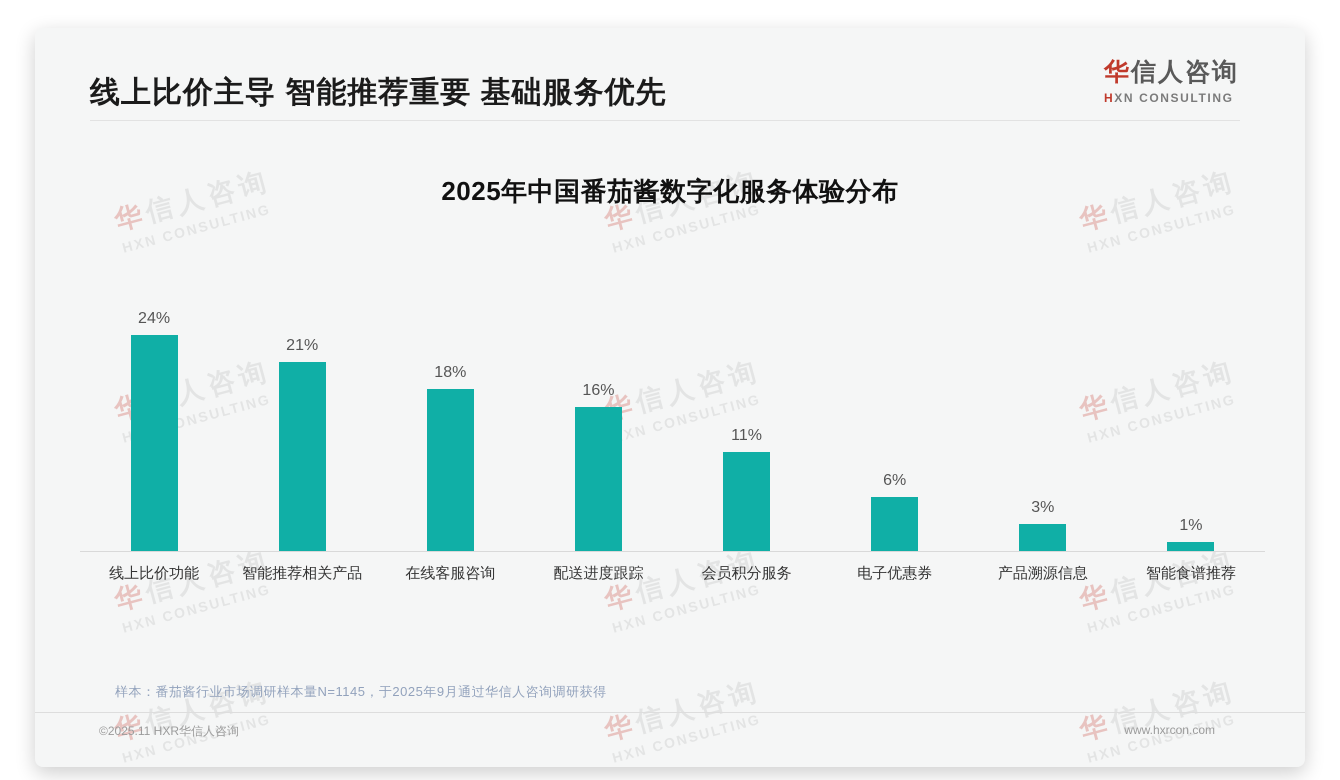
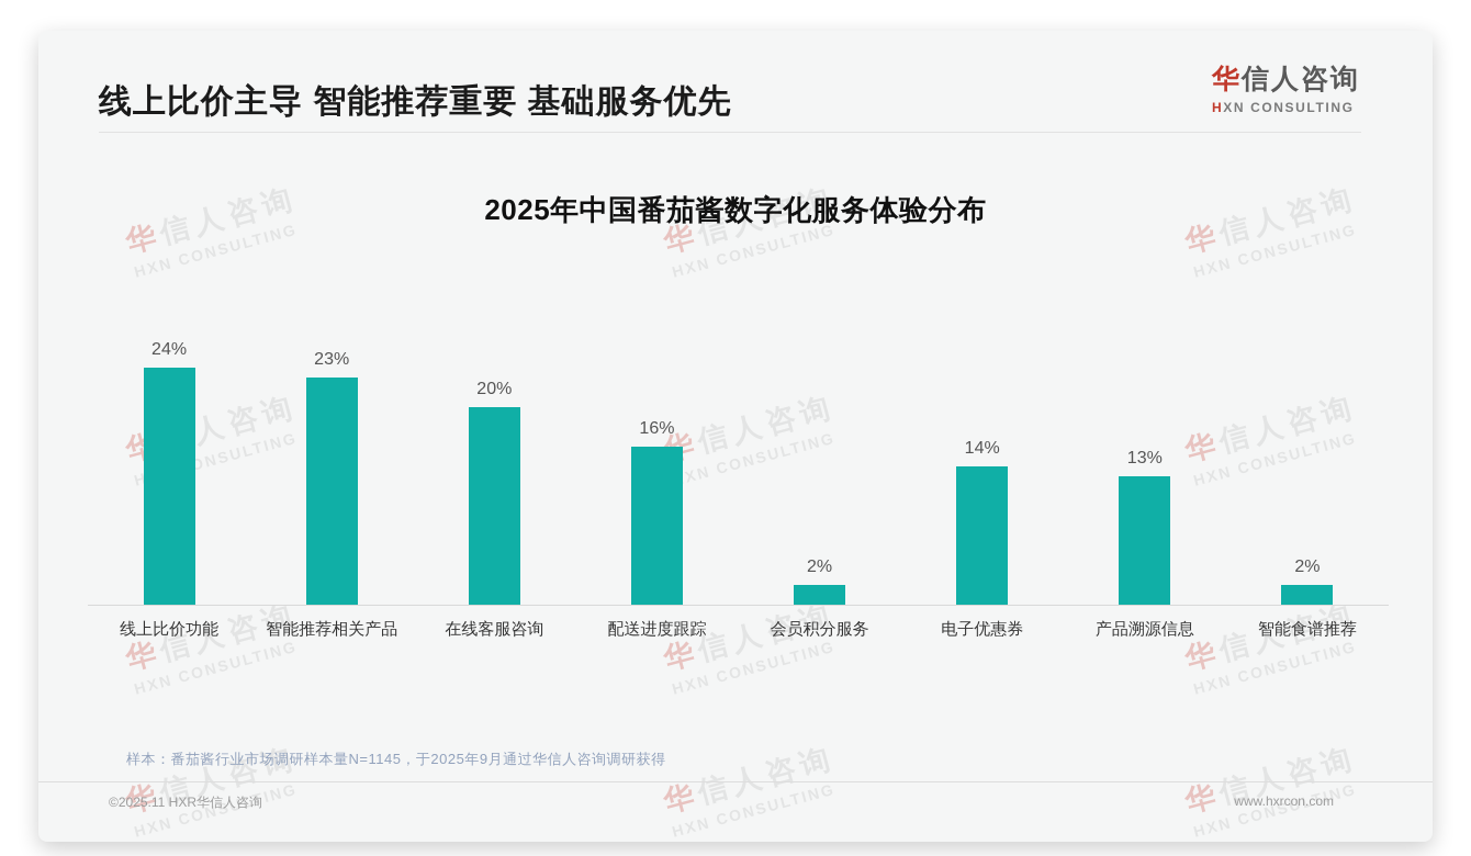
智能推荐相关产品: 21% -> 23%
在线客服咨询: 18% -> 20%
会员积分服务: 11% -> 2%
电子优惠券: 6% -> 14%
产品溯源信息: 3% -> 13%
智能食谱推荐: 1% -> 2%
